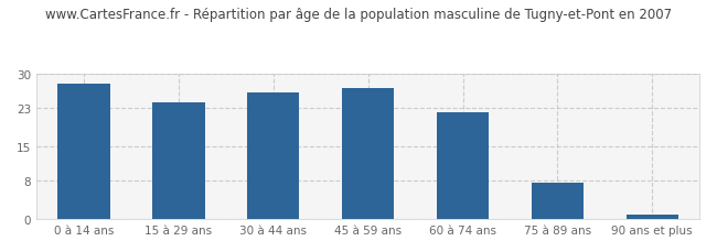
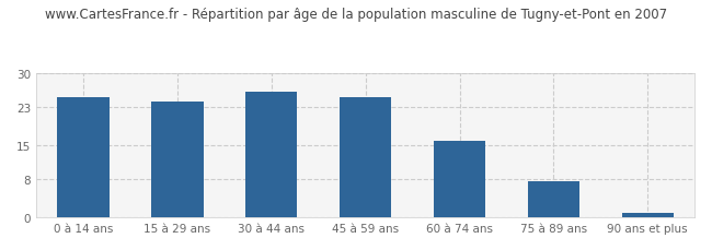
0 à 14 ans: 28.0 -> 25.0
45 à 59 ans: 27.0 -> 25.0
60 à 74 ans: 22.0 -> 16.0
